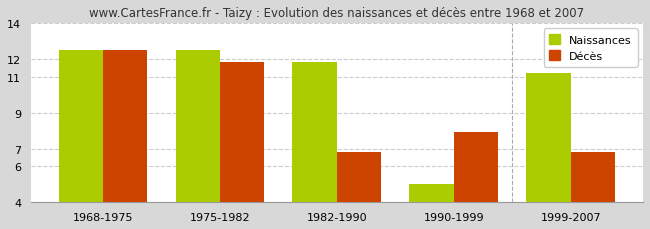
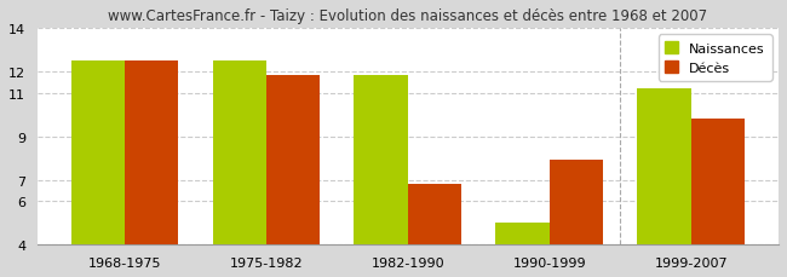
Décès/1999-2007: 6.8 -> 9.8
